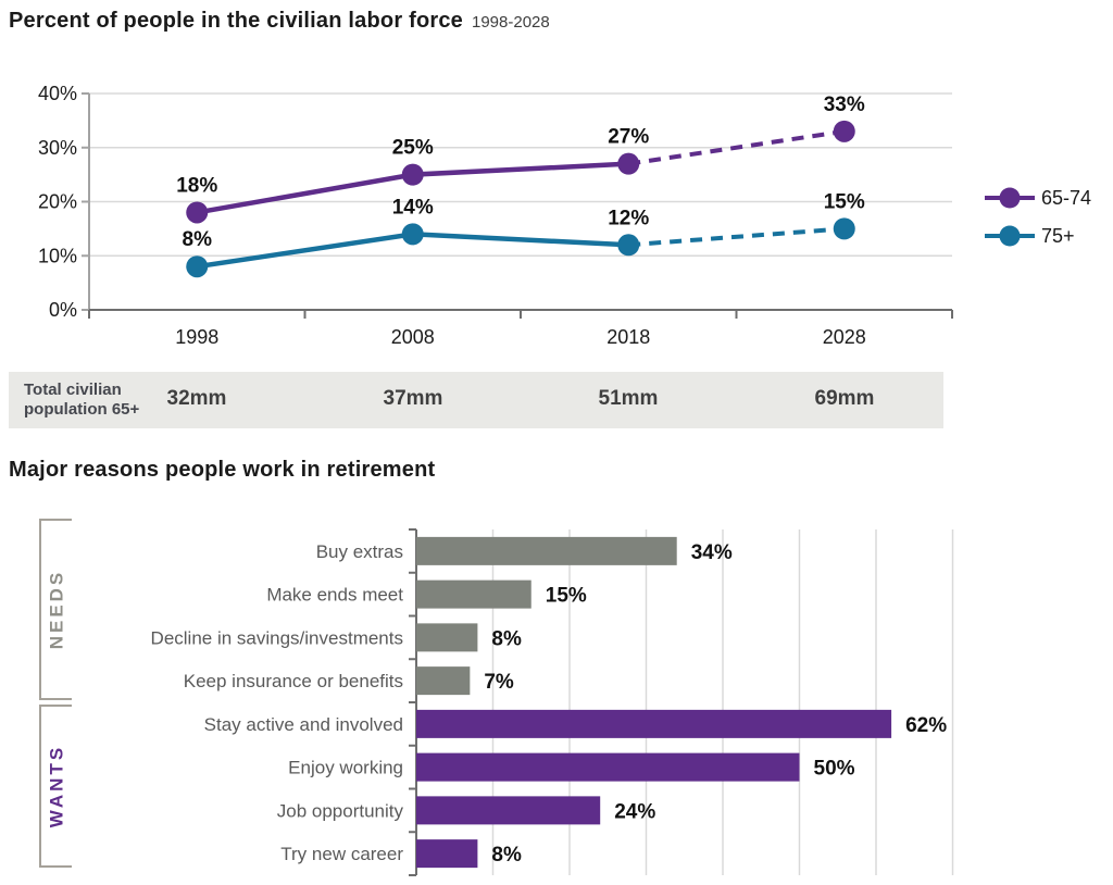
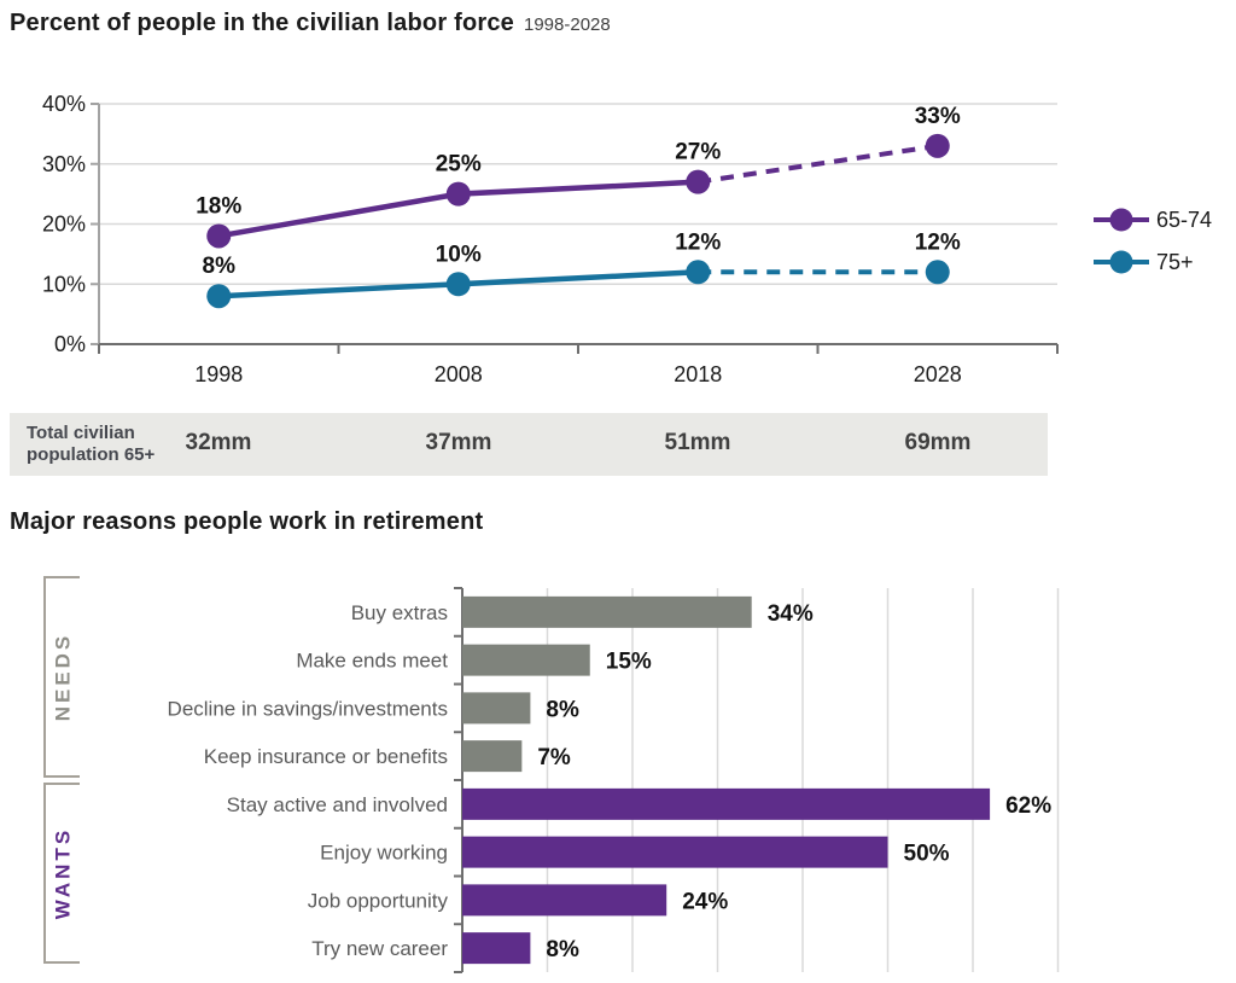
Percent of people in the civilian labor force/75+/2008: 14% -> 10%
Percent of people in the civilian labor force/75+/2028: 15% -> 12%
